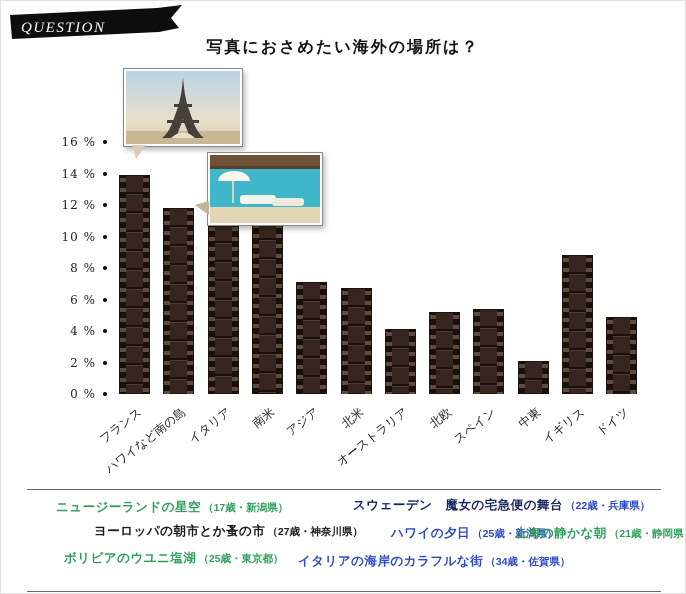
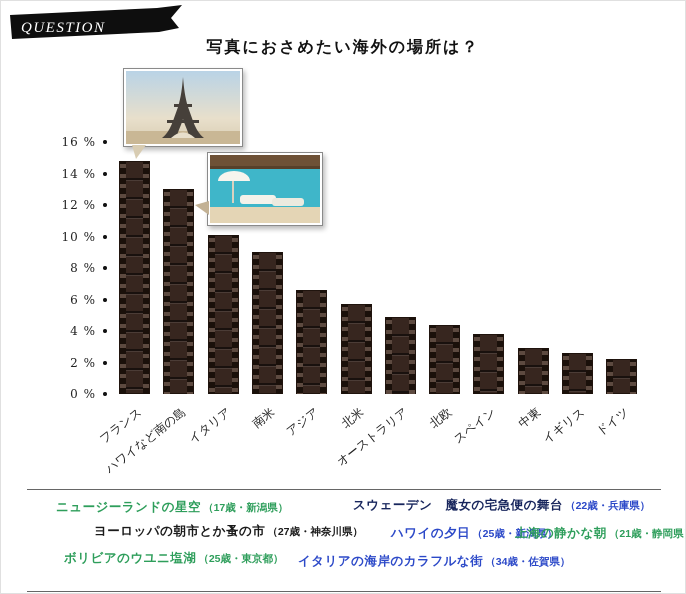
フランス: 13.9% -> 14.8%
ハワイなど南の島: 11.8% -> 13.0%
イタリア: 10.8% -> 10.1%
南米: 11.0% -> 9.0%
アジア: 7.1% -> 6.6%
北米: 6.7% -> 5.7%
オーストラリア: 4.1% -> 4.9%
北欧: 5.2% -> 4.4%
スペイン: 5.4% -> 3.8%
中東: 2.1% -> 2.9%
イギリス: 8.8% -> 2.6%
ドイツ: 4.9% -> 2.2%
